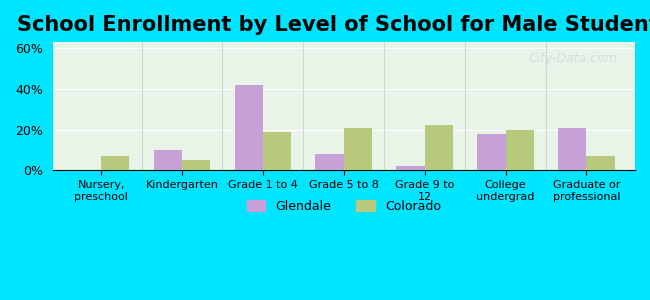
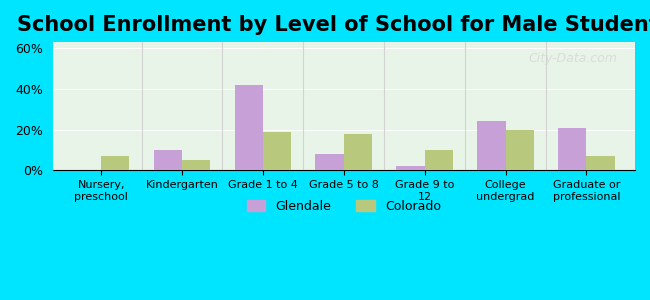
Colorado/Grade 5 to 8: 21% -> 18%
Colorado/Grade 9 to 12: 22% -> 10%
Glendale/College undergrad: 18% -> 24%
